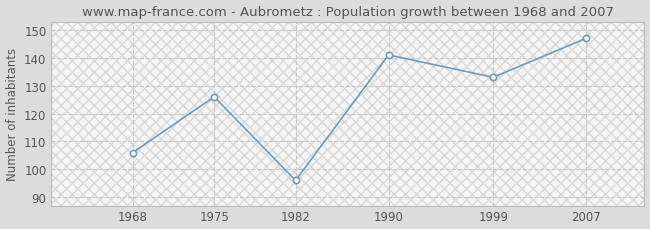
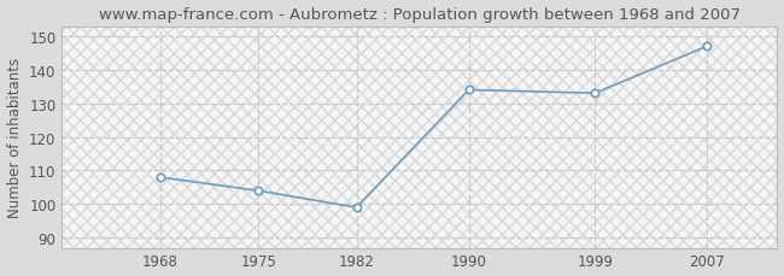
1968: 106 -> 108
1975: 126 -> 104
1982: 96 -> 99
1990: 141 -> 134
